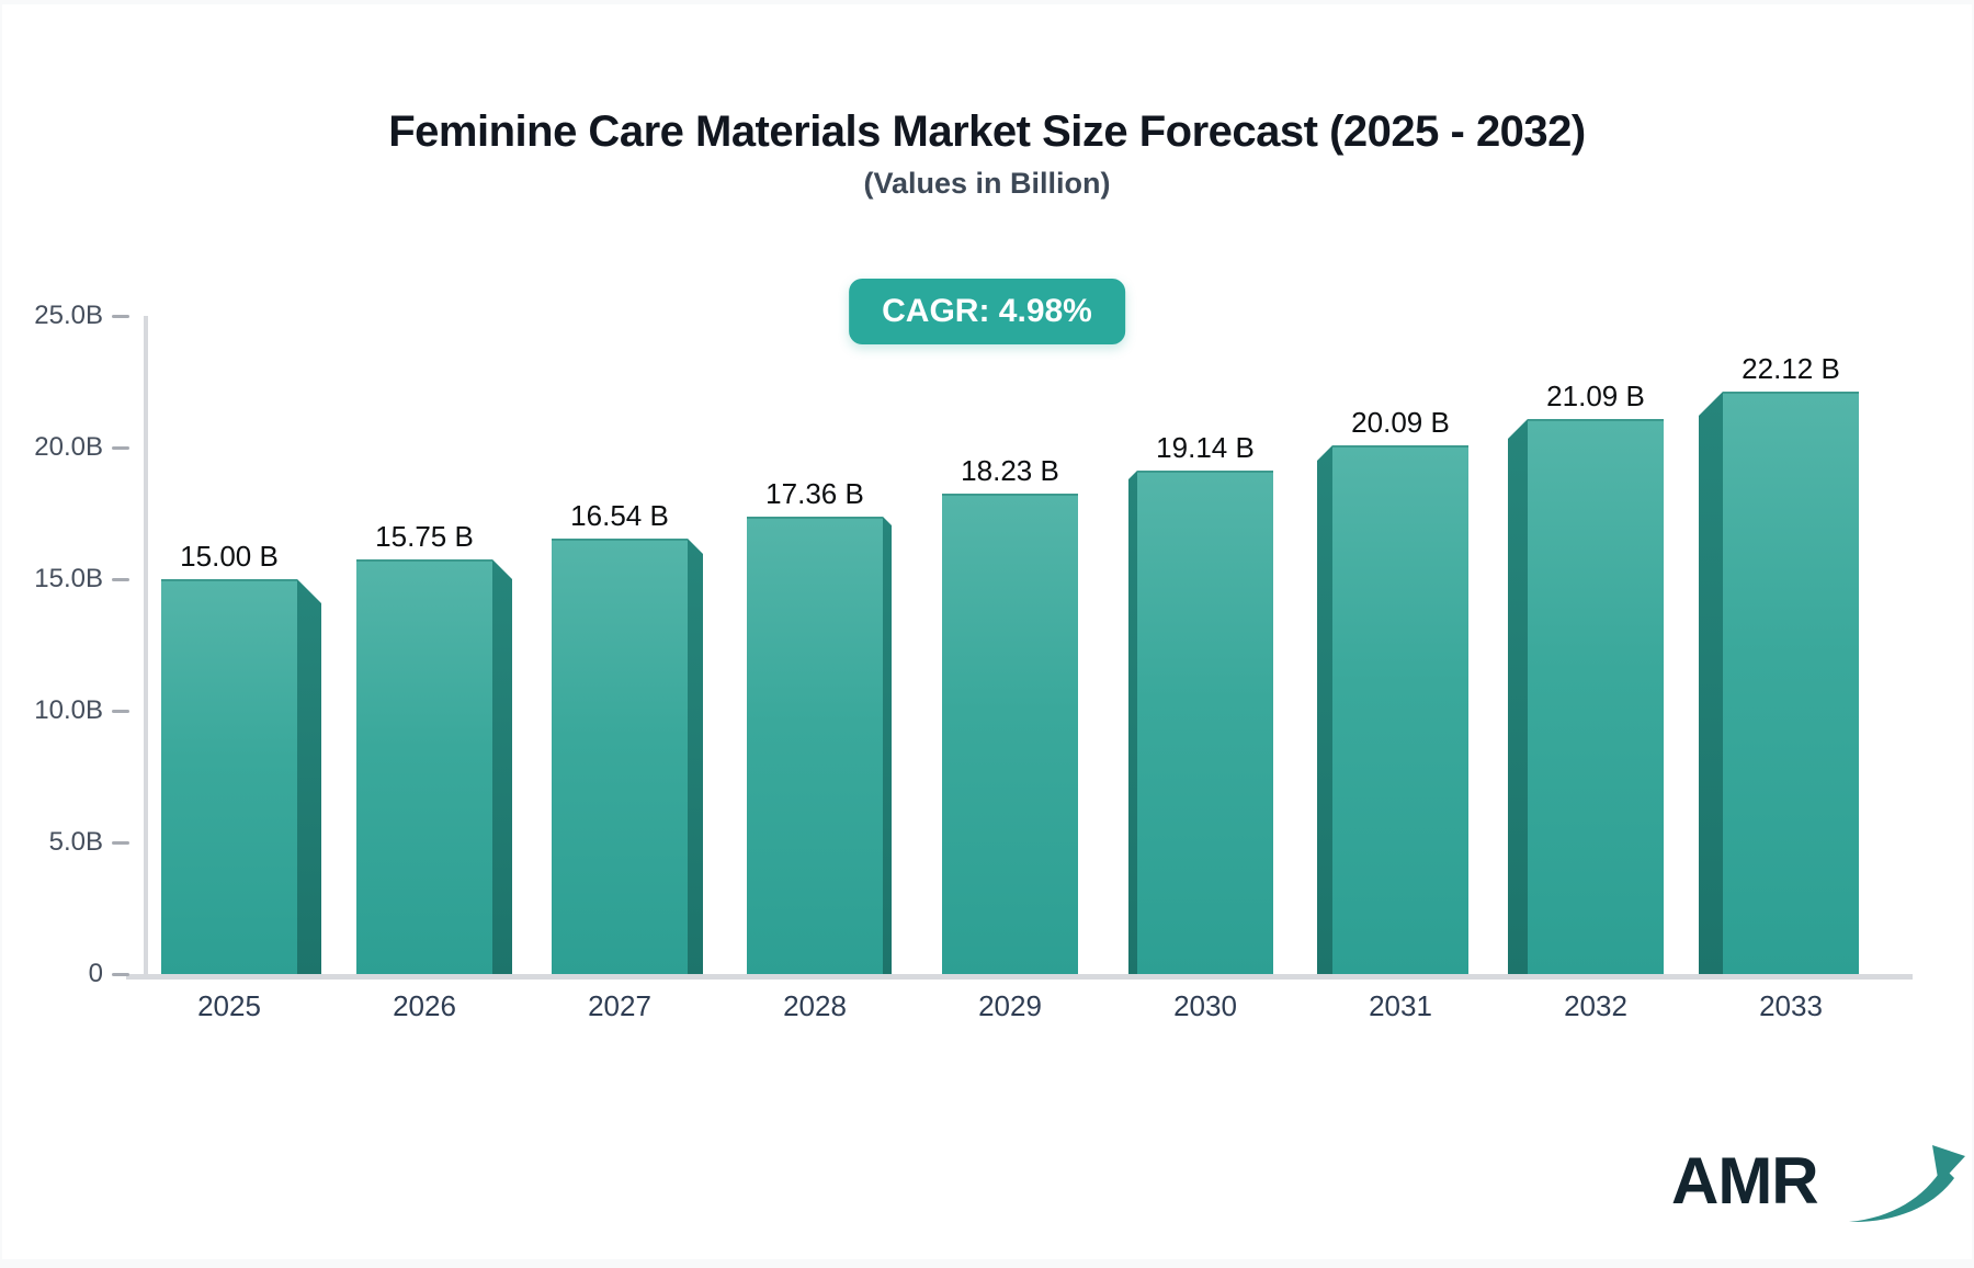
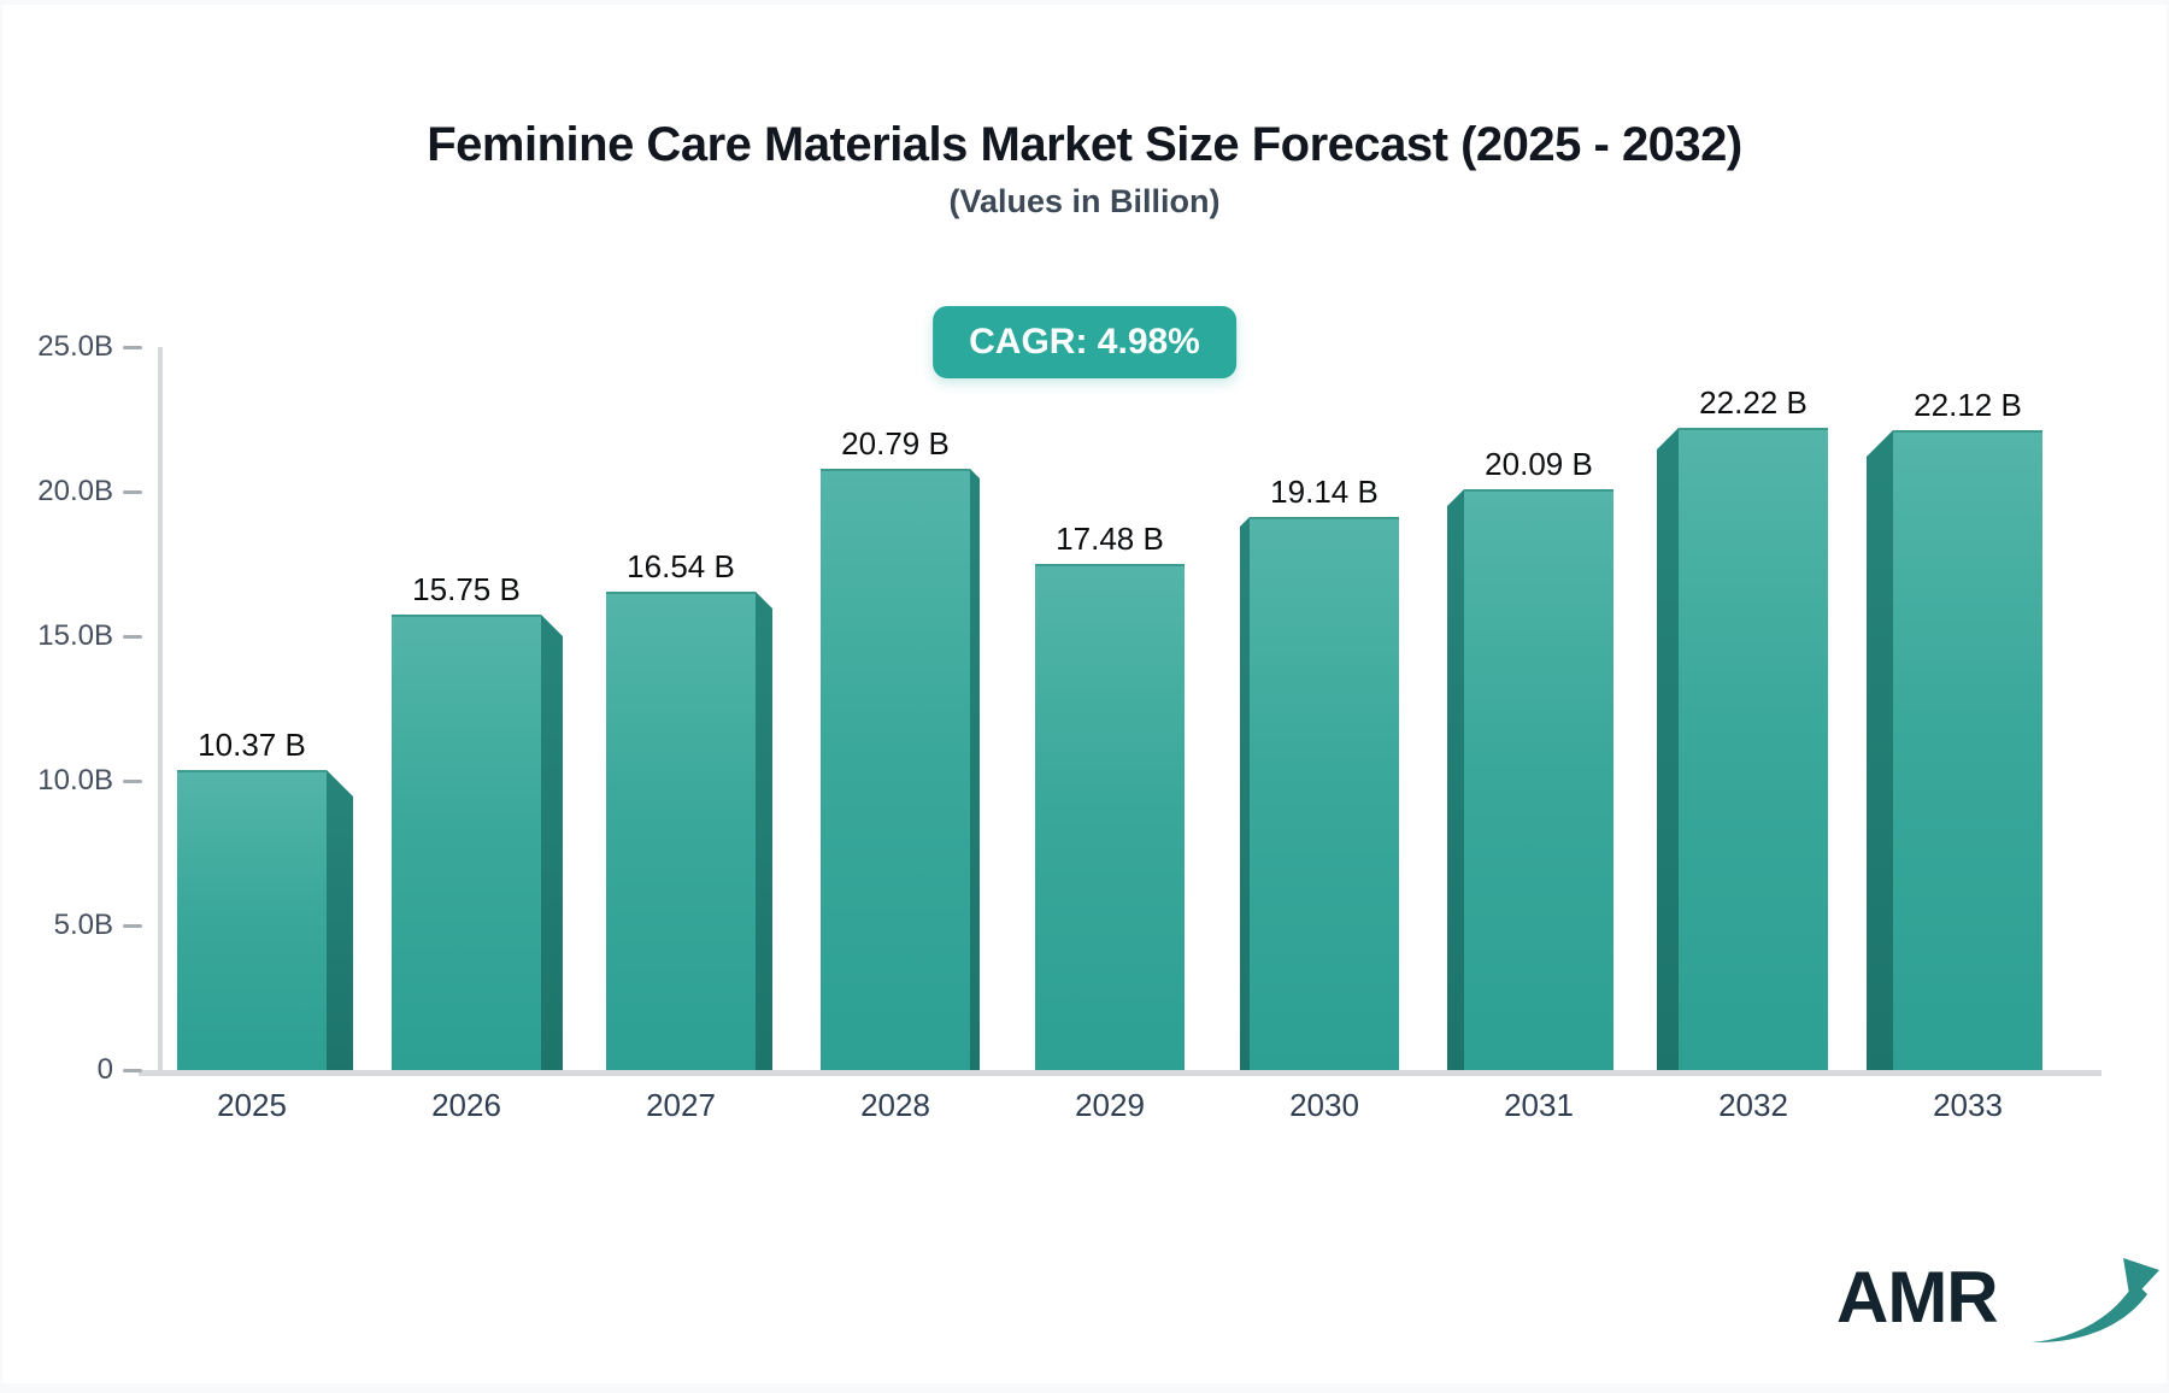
2025: 15.00 -> 10.37
2028: 17.36 -> 20.79
2029: 18.23 -> 17.48
2032: 21.09 -> 22.22
